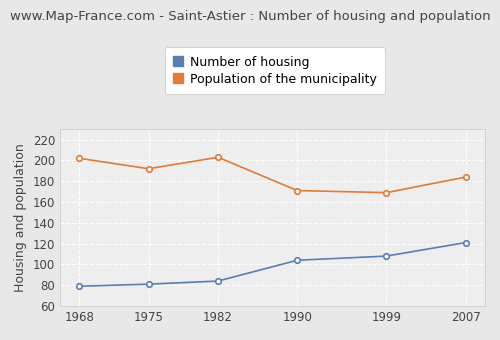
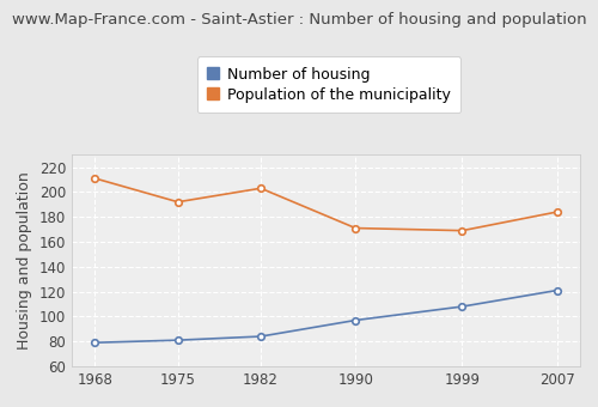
Population of the municipality/1968: 202 -> 211
Number of housing/1990: 104 -> 97
